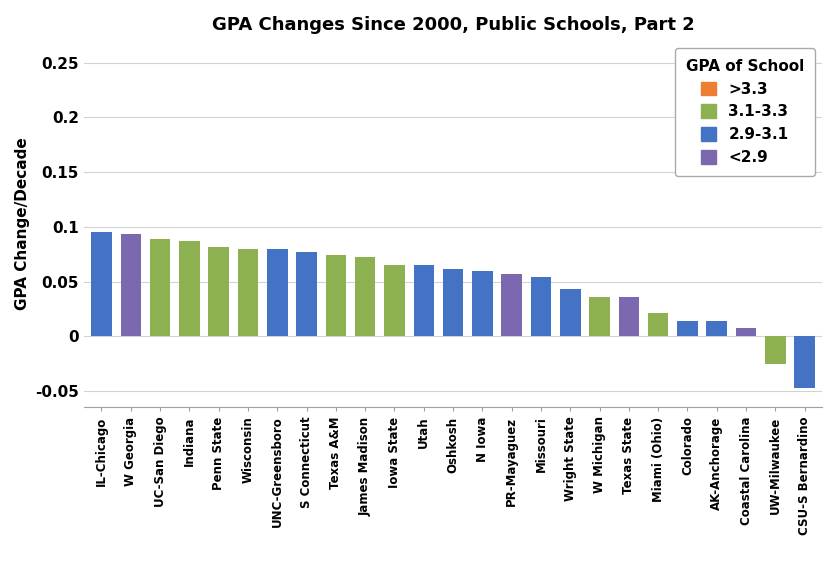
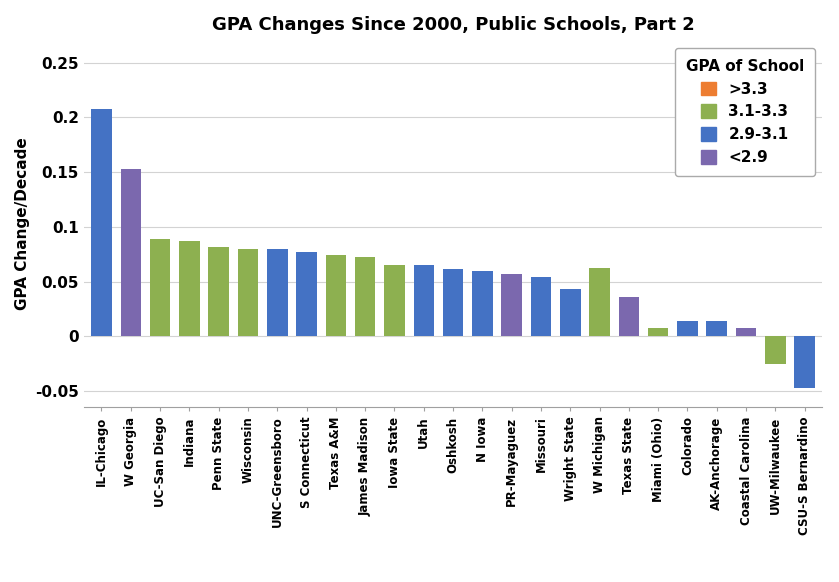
IL-Chicago: 0.095 -> 0.208
W Georgia: 0.093 -> 0.153
W Michigan: 0.036 -> 0.062
Miami (Ohio): 0.021 -> 0.008
